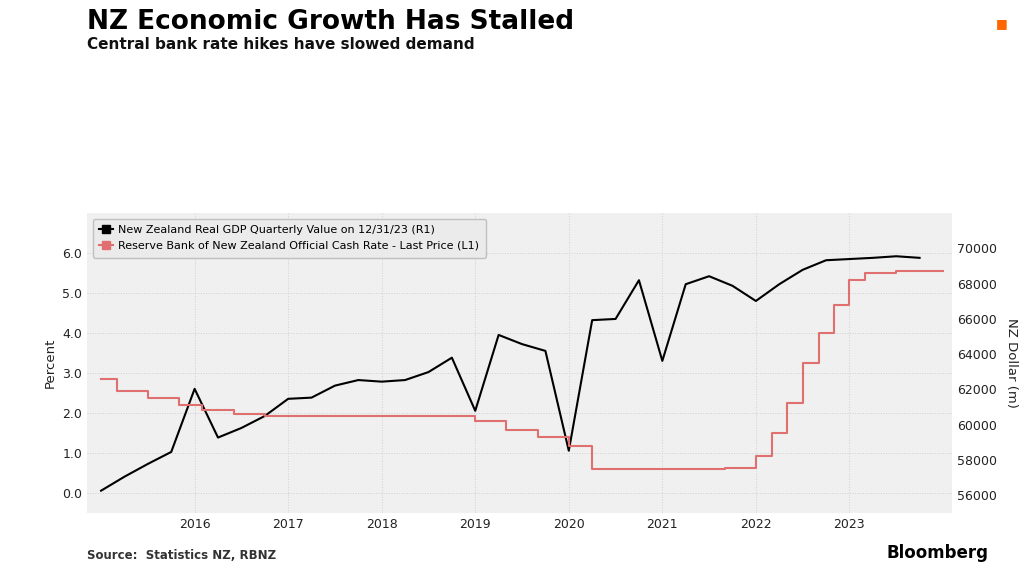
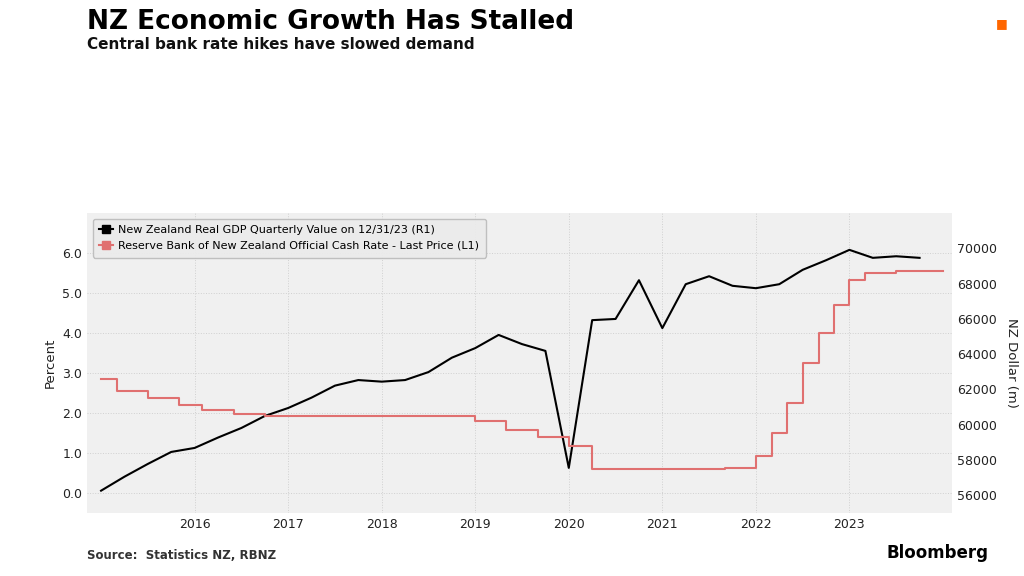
New Zealand Real GDP Quarterly Value on 12/31/23 (R1)/2016: 2.60 -> 1.12
New Zealand Real GDP Quarterly Value on 12/31/23 (R1)/2017: 2.35 -> 2.12
New Zealand Real GDP Quarterly Value on 12/31/23 (R1)/2019: 2.05 -> 3.62
New Zealand Real GDP Quarterly Value on 12/31/23 (R1)/2020: 1.05 -> 0.62
New Zealand Real GDP Quarterly Value on 12/31/23 (R1)/2021: 3.30 -> 4.12
New Zealand Real GDP Quarterly Value on 12/31/23 (R1)/2022: 4.80 -> 5.12
New Zealand Real GDP Quarterly Value on 12/31/23 (R1)/2023: 5.85 -> 6.08
